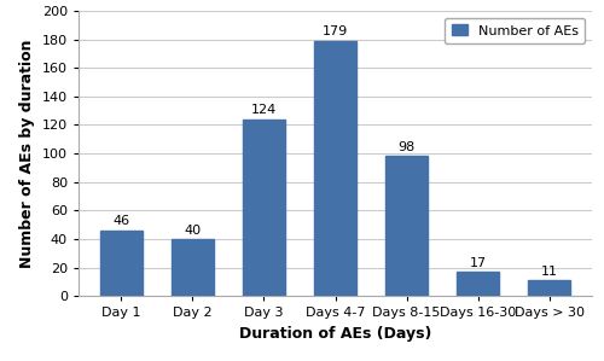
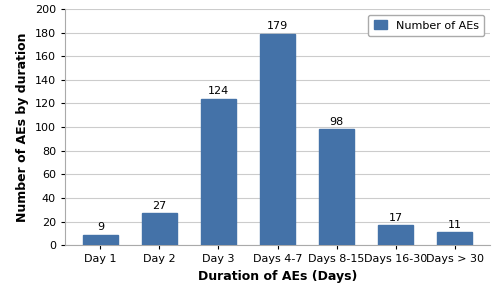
Day 1: 46 -> 9
Day 2: 40 -> 27
